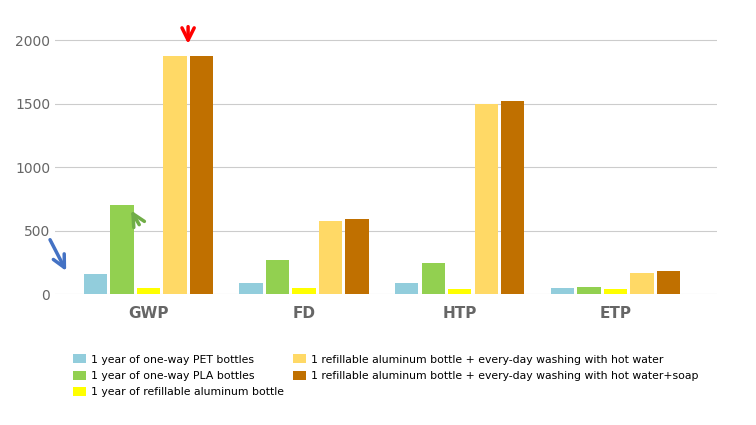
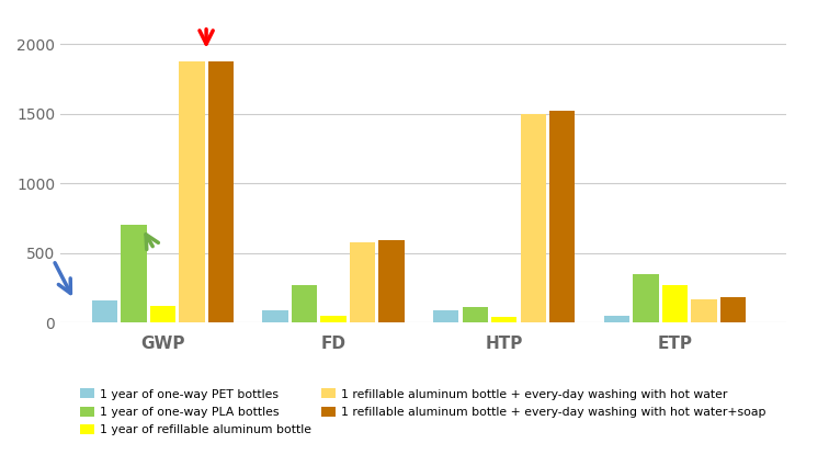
1 year of refillable aluminum bottle/GWP: 50 -> 120
1 year of one-way PLA bottles/HTP: 250 -> 110
1 year of one-way PLA bottles/ETP: 60 -> 350
1 year of refillable aluminum bottle/ETP: 40 -> 270
